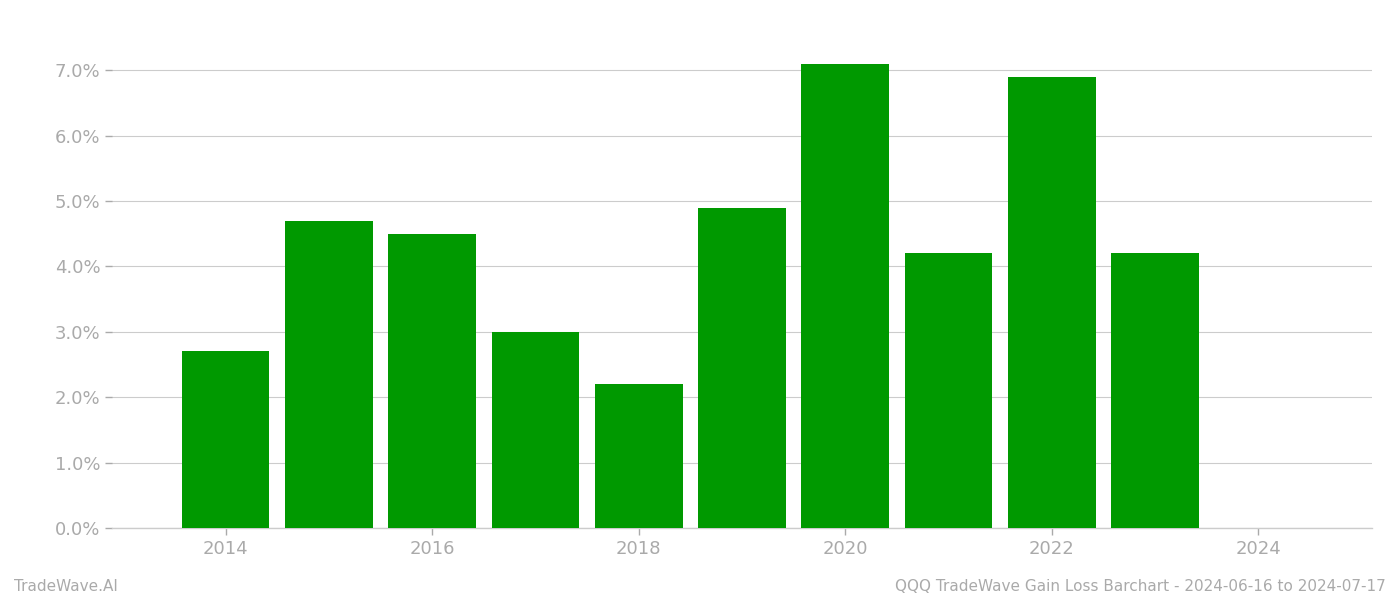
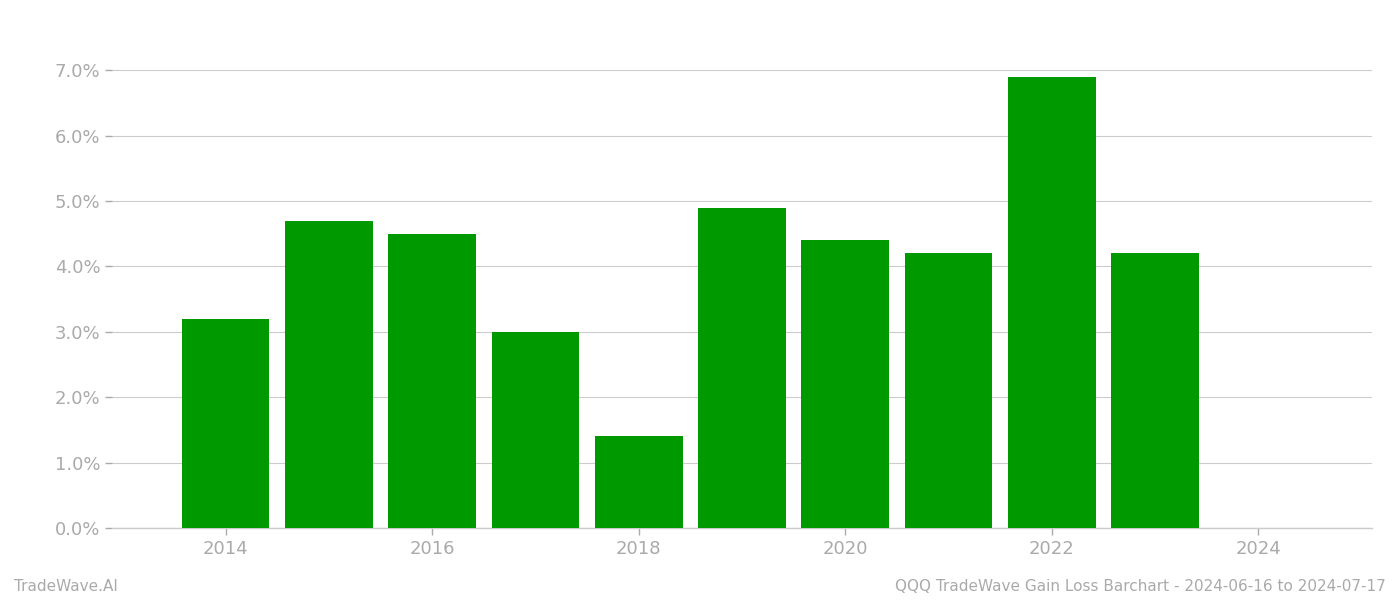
2014: 2.7% -> 3.2%
2018: 2.2% -> 1.4%
2020: 7.1% -> 4.4%
